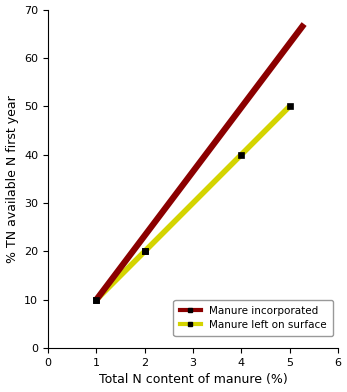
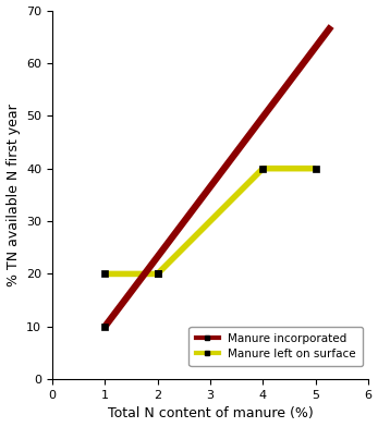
1: 10 -> 20
5: 50 -> 40
